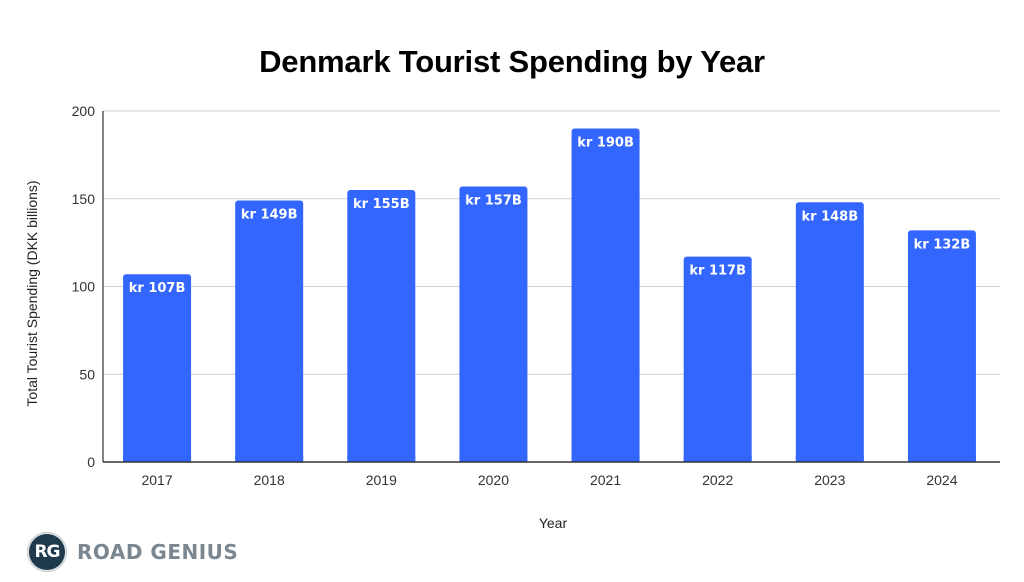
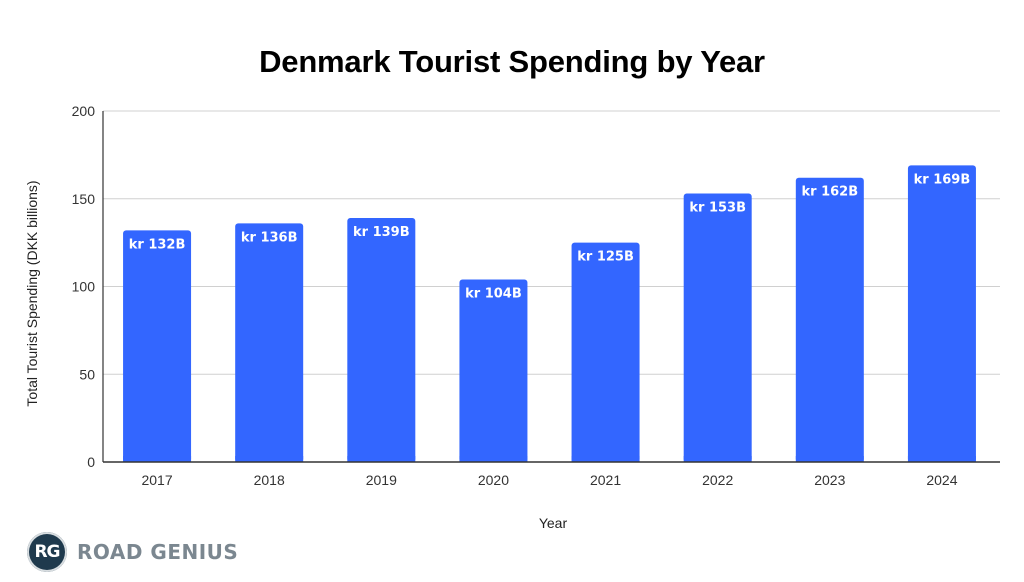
2017: 107B -> 132B
2018: 149B -> 136B
2019: 155B -> 139B
2020: 157B -> 104B
2021: 190B -> 125B
2022: 117B -> 153B
2023: 148B -> 162B
2024: 132B -> 169B
